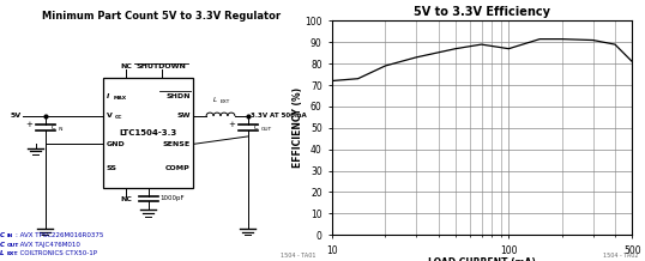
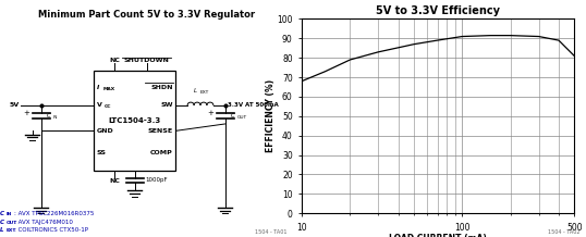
5V to 3.3V Efficiency/10: 72 -> 68
5V to 3.3V Efficiency/100: 87 -> 91
